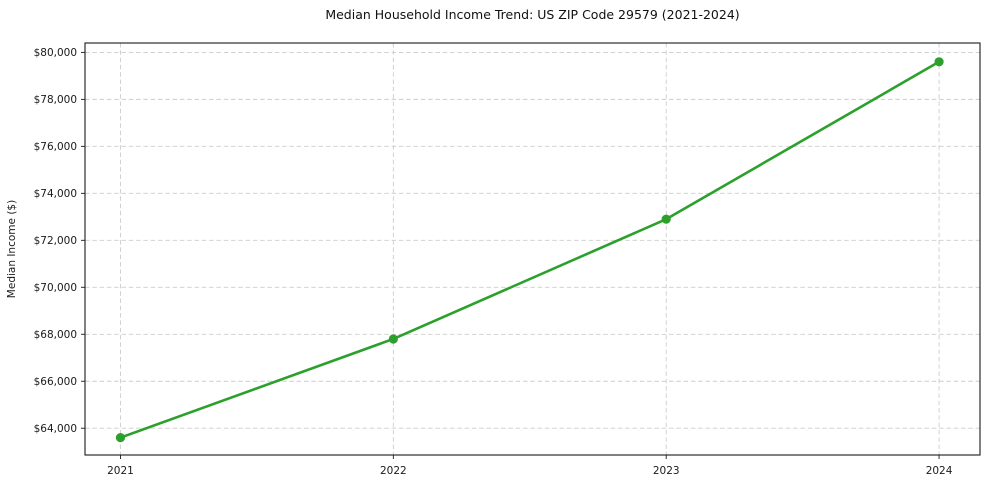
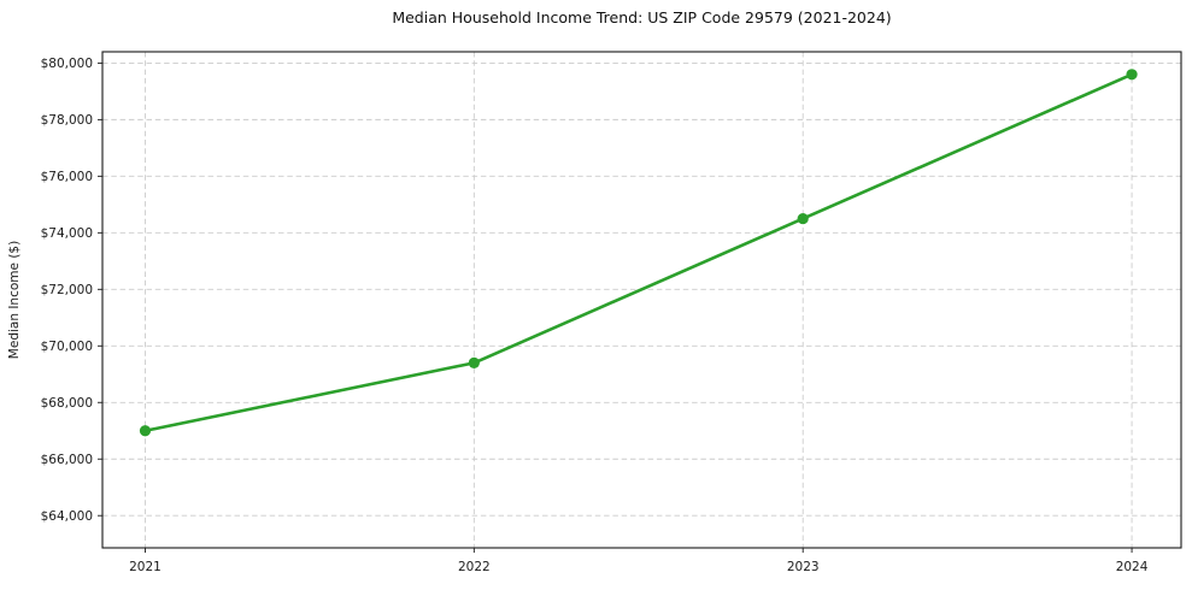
2021: $63600 -> $67000
2022: $67800 -> $69400
2023: $72900 -> $74500
